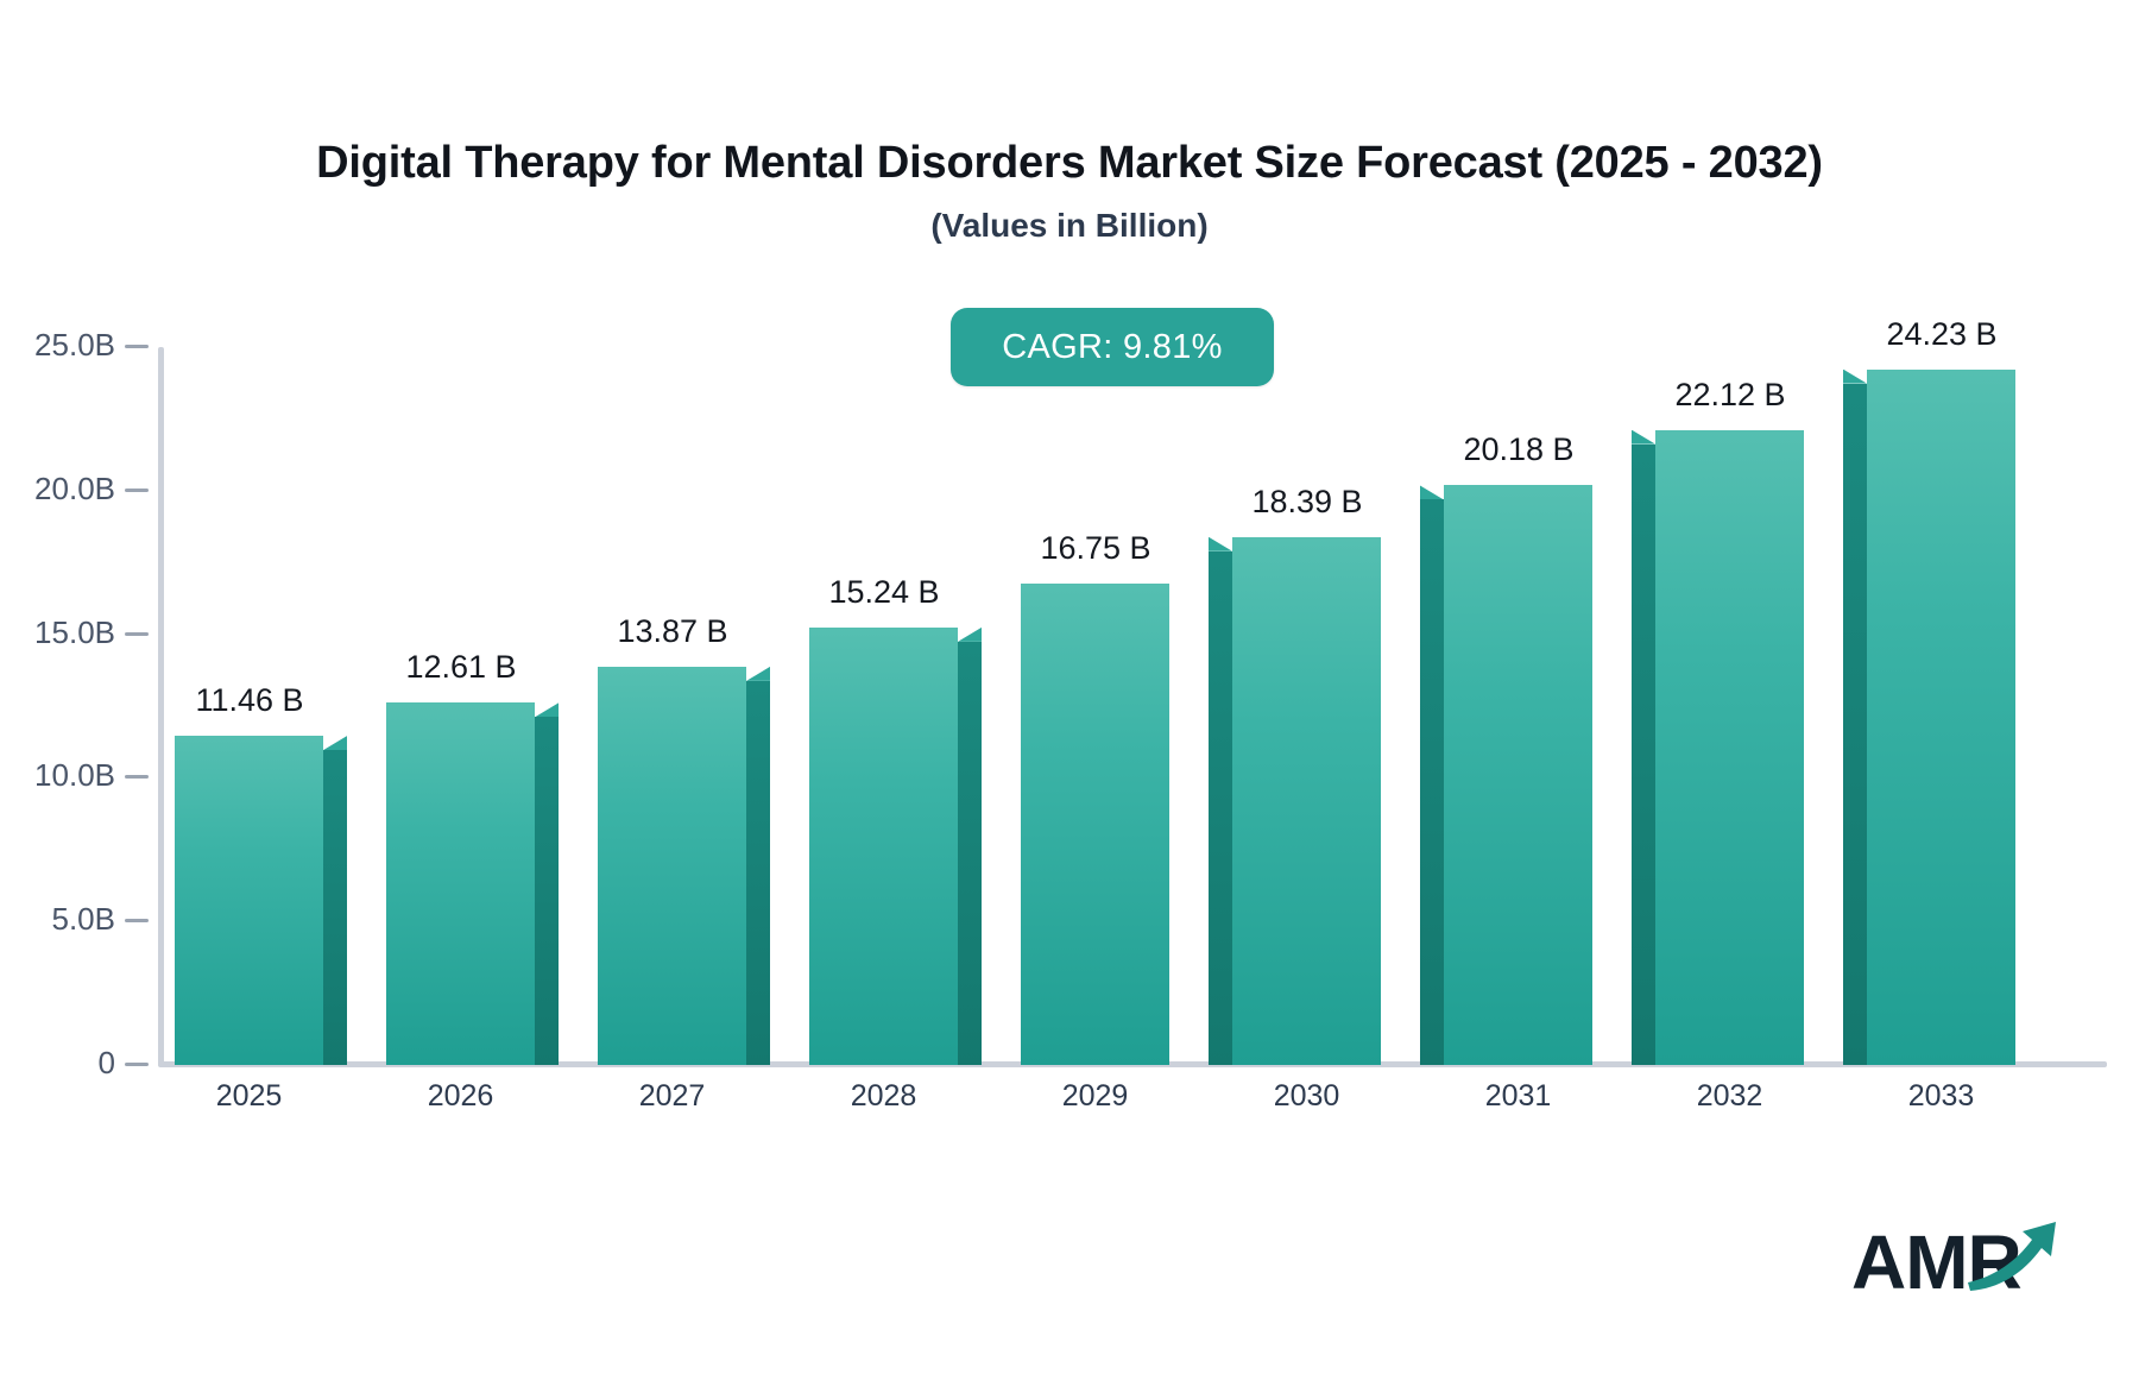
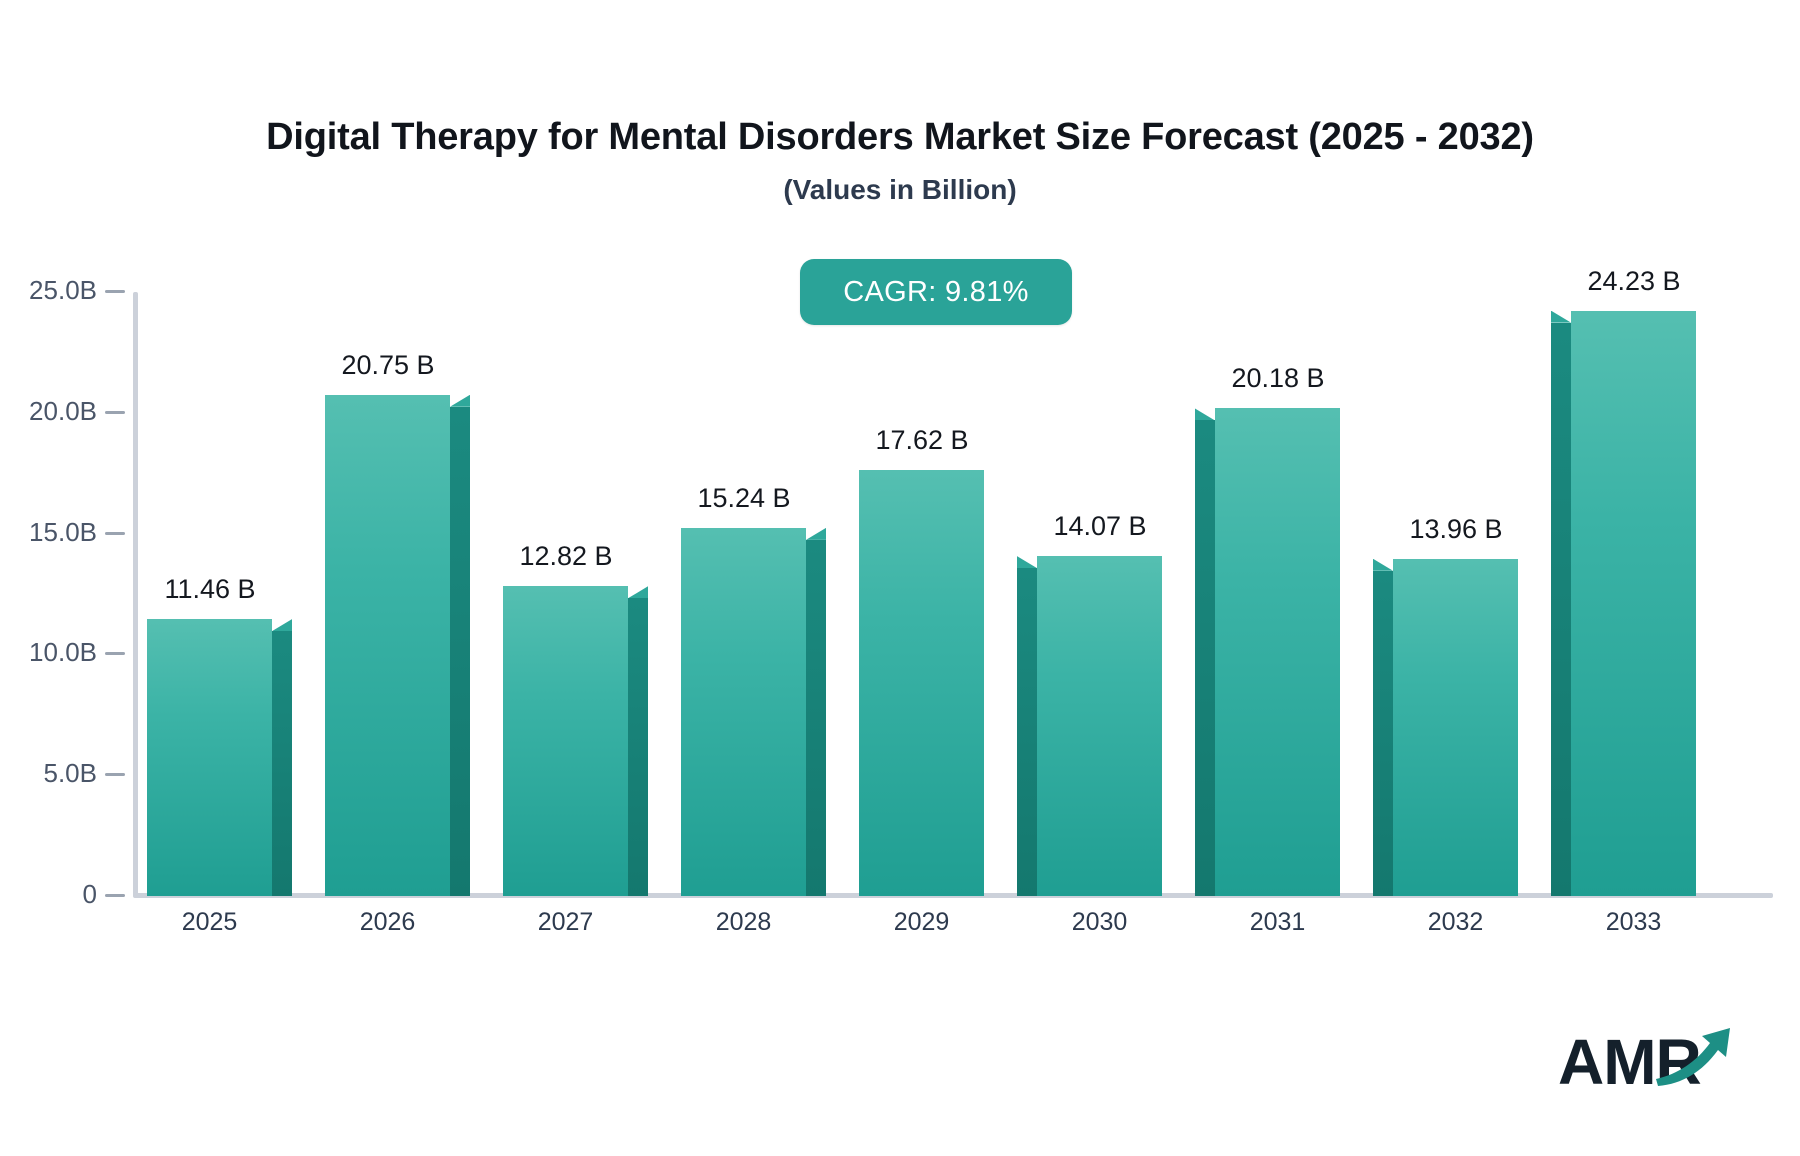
2026: 12.61 -> 20.75
2027: 13.87 -> 12.82
2029: 16.75 -> 17.62
2030: 18.39 -> 14.07
2032: 22.12 -> 13.96
